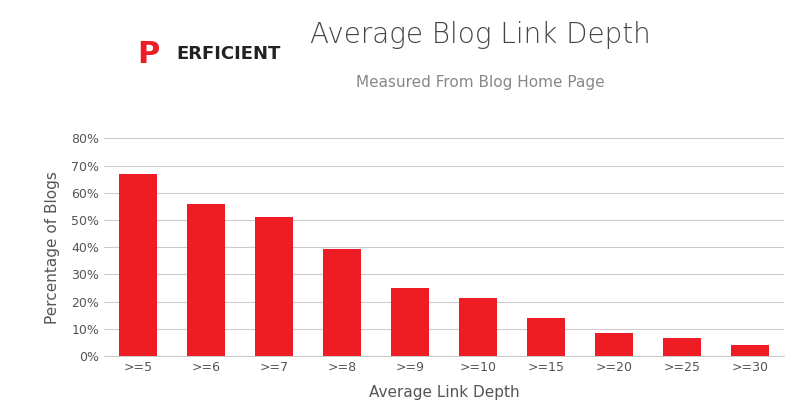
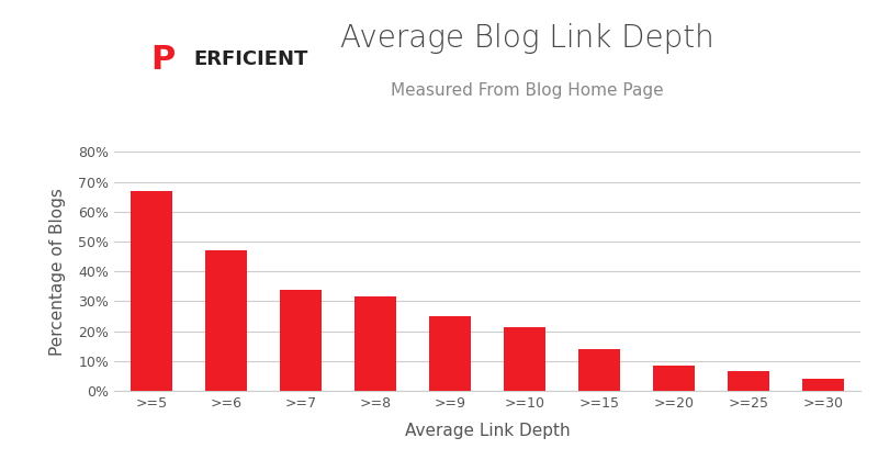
>=6: 56.0% -> 47.0%
>=7: 51.0% -> 34.0%
>=8: 39.5% -> 31.5%
